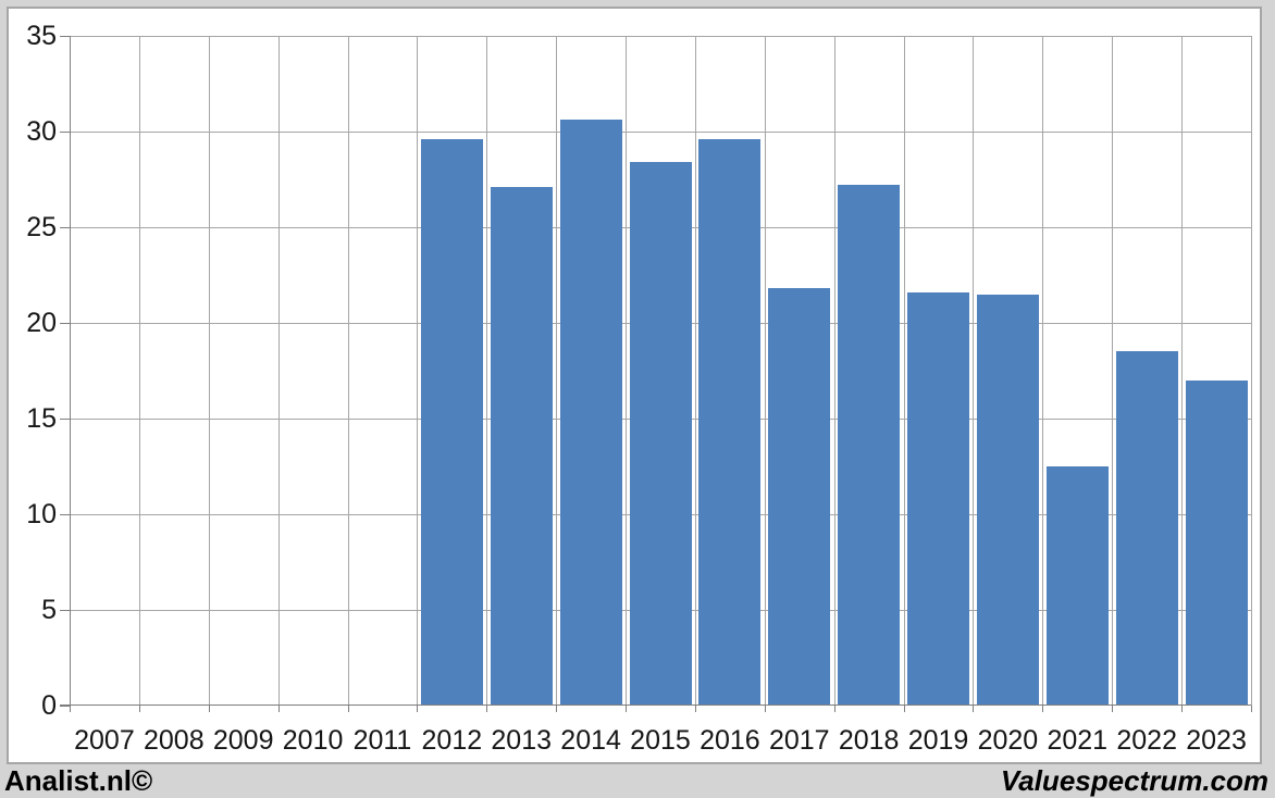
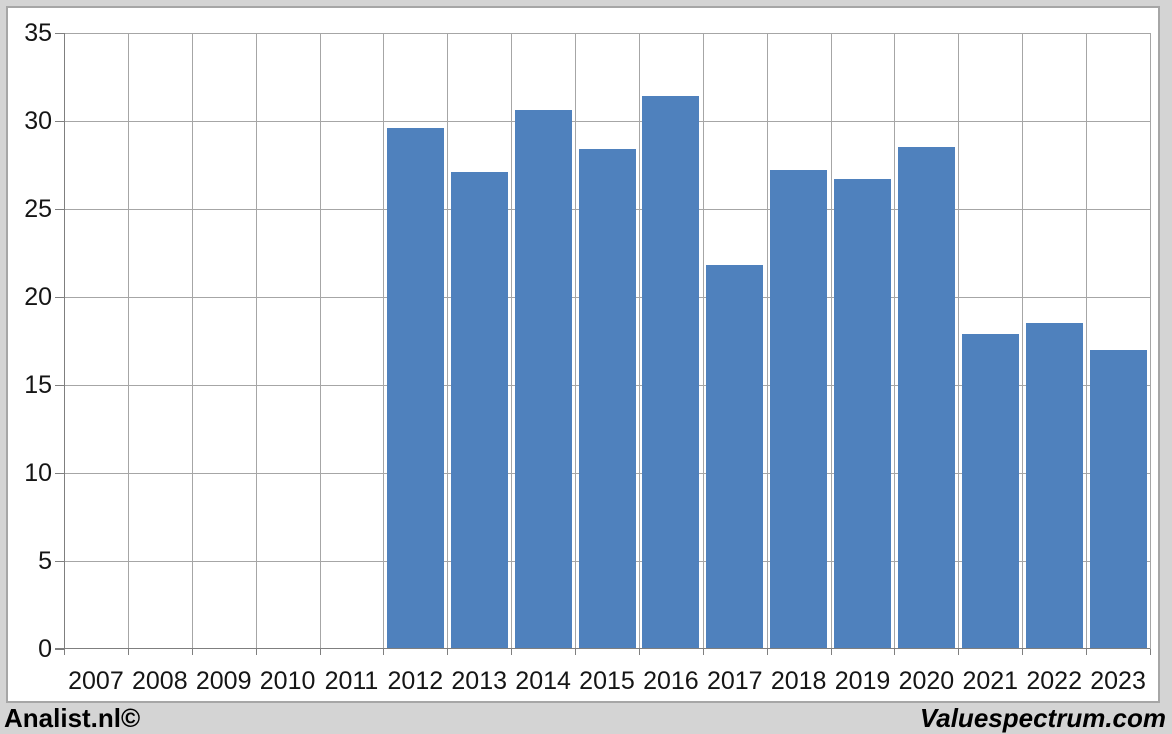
2016: 29.6 -> 31.4
2019: 21.6 -> 26.7
2020: 21.5 -> 28.5
2021: 12.5 -> 17.9
